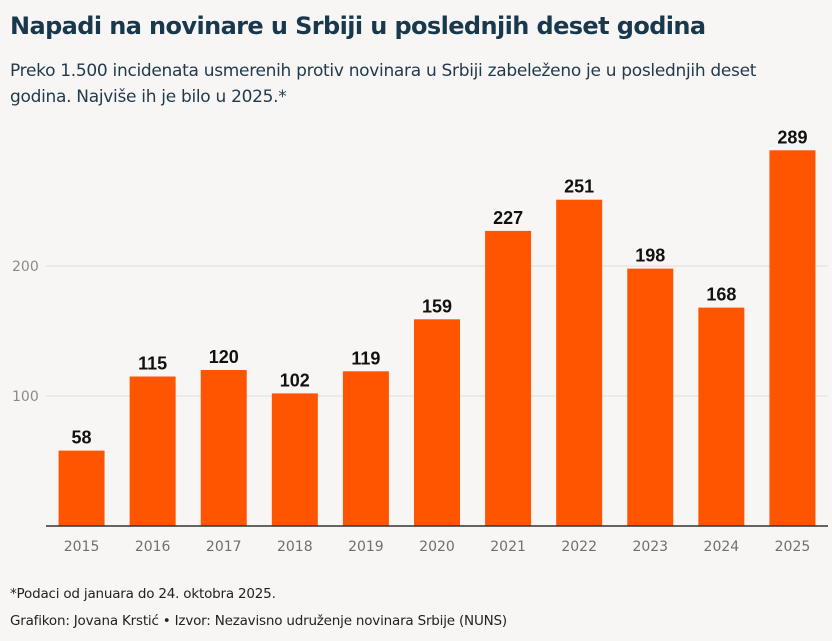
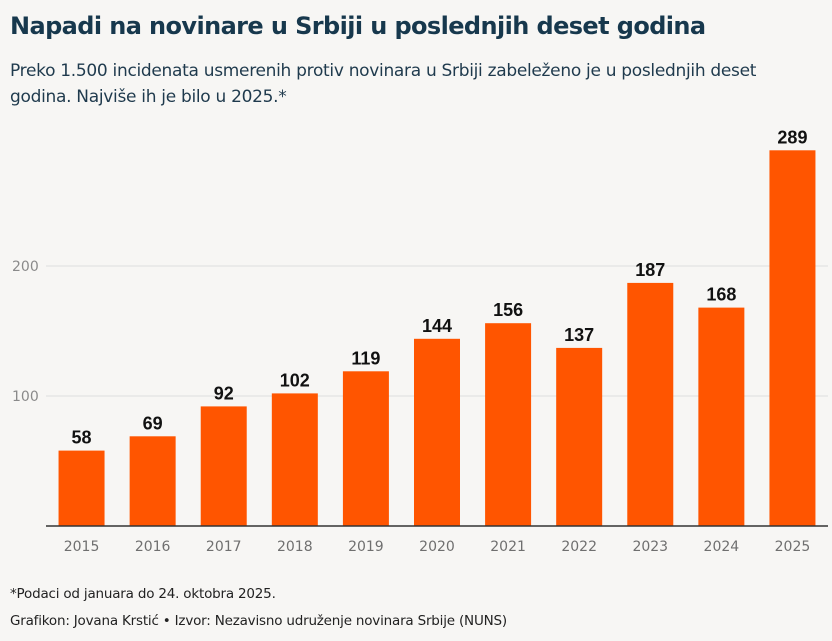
2016: 115 -> 69
2017: 120 -> 92
2020: 159 -> 144
2021: 227 -> 156
2022: 251 -> 137
2023: 198 -> 187
